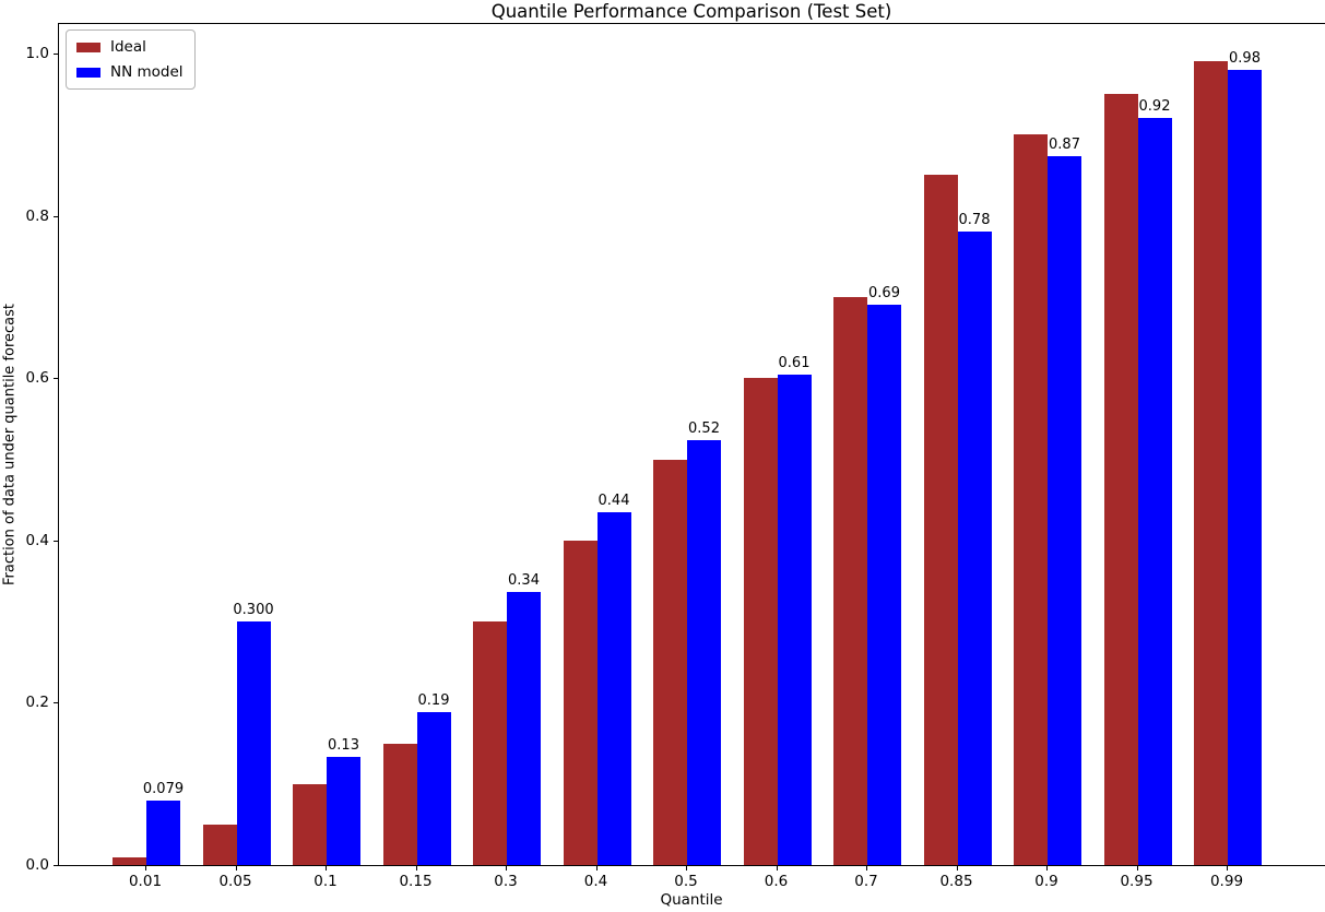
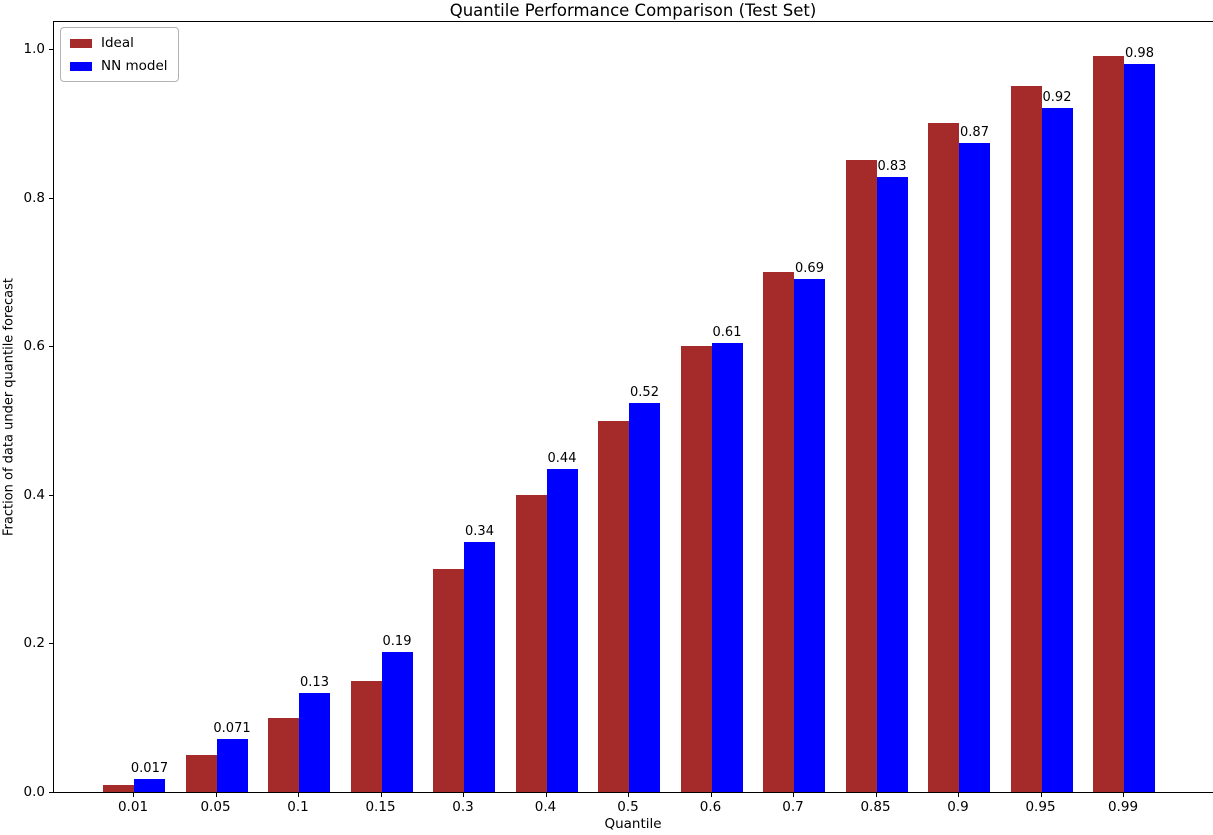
NN model/0.01: 0.079 -> 0.017
NN model/0.05: 0.300 -> 0.071
NN model/0.85: 0.78 -> 0.83
